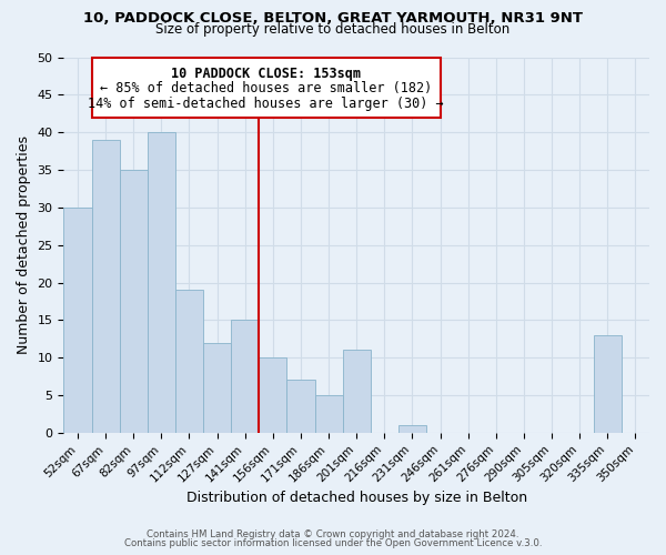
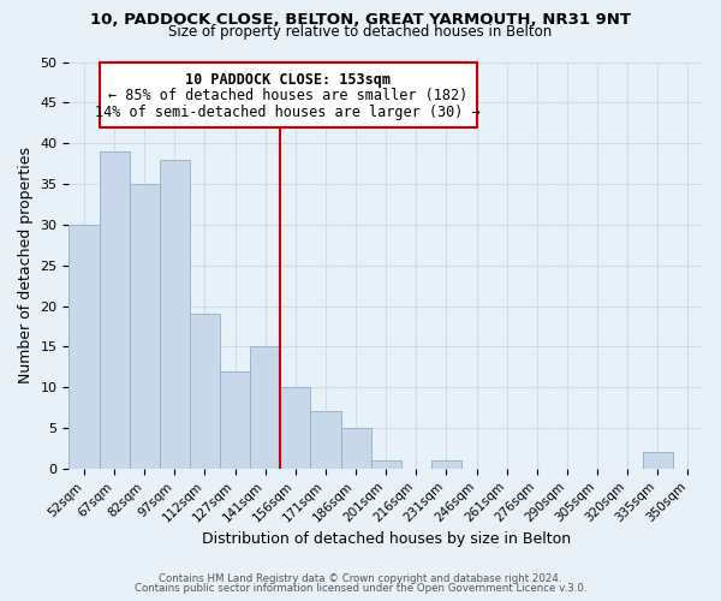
97sqm: 40 -> 38
201sqm: 11 -> 1
335sqm: 13 -> 2
